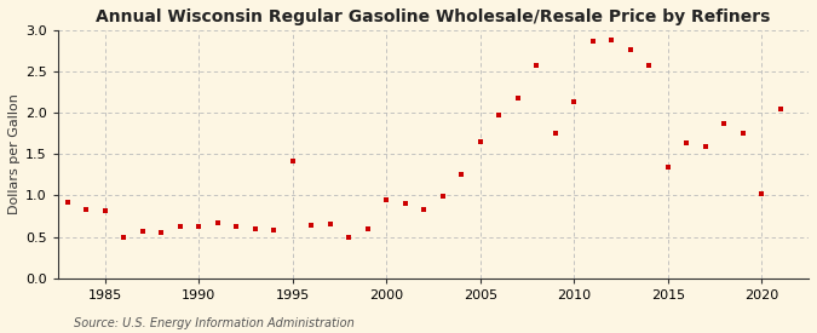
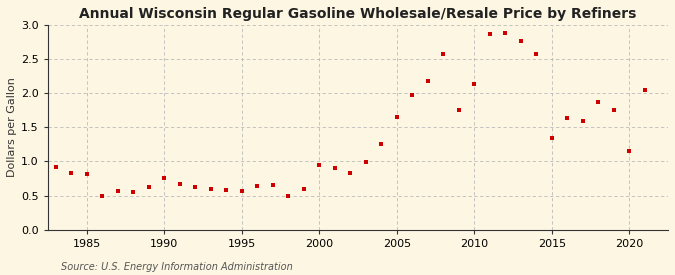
1990: 0.62 -> 0.76
1995: 1.42 -> 0.57
2020: 1.02 -> 1.15
